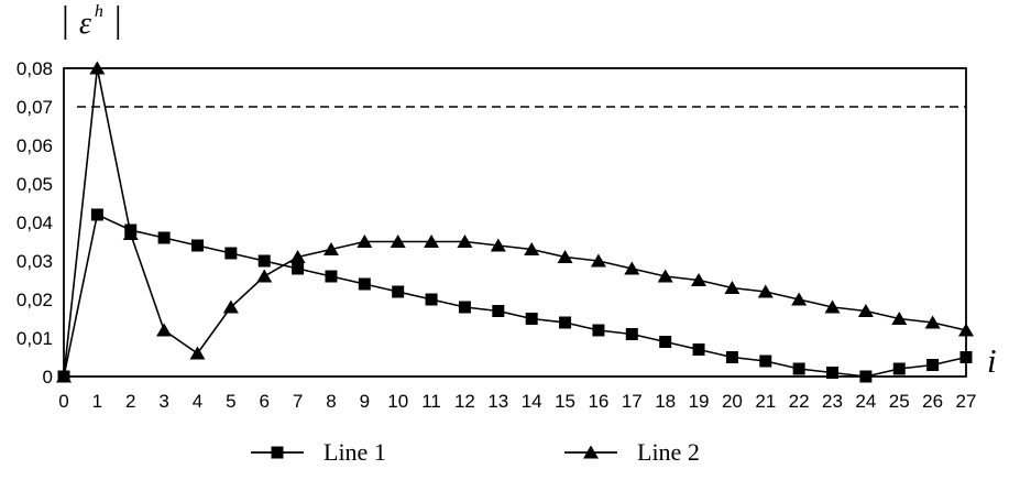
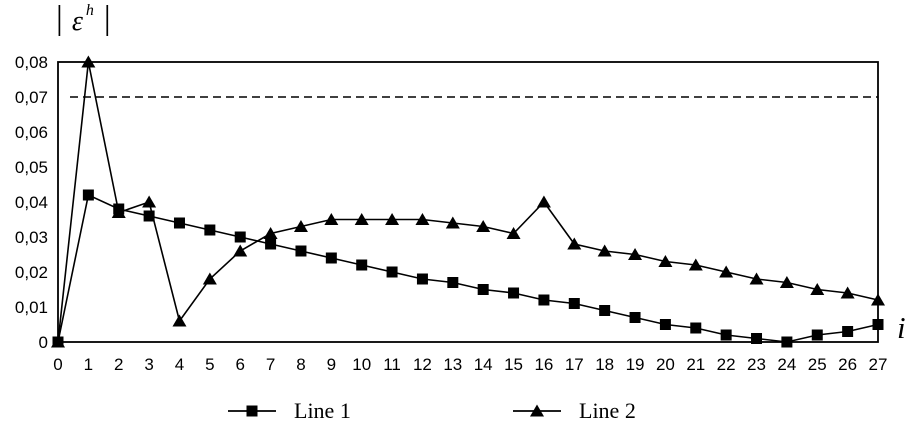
Line 2/3: 0,01 -> 0,04
Line 2/16: 0,03 -> 0,04
